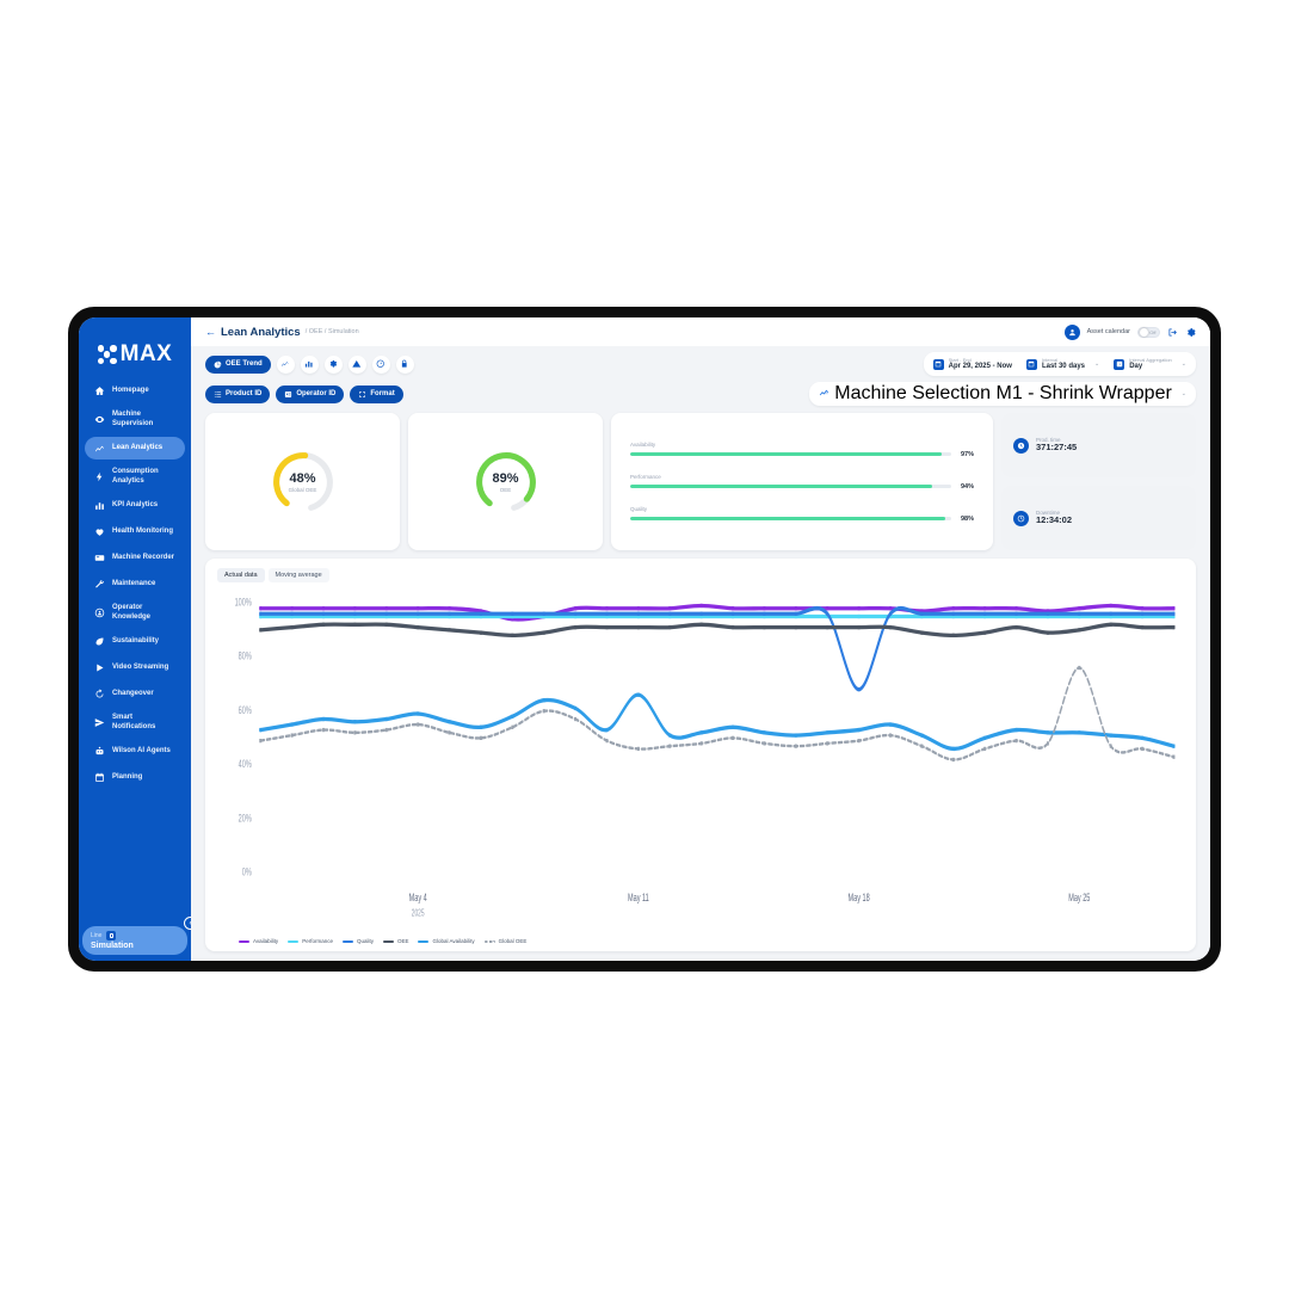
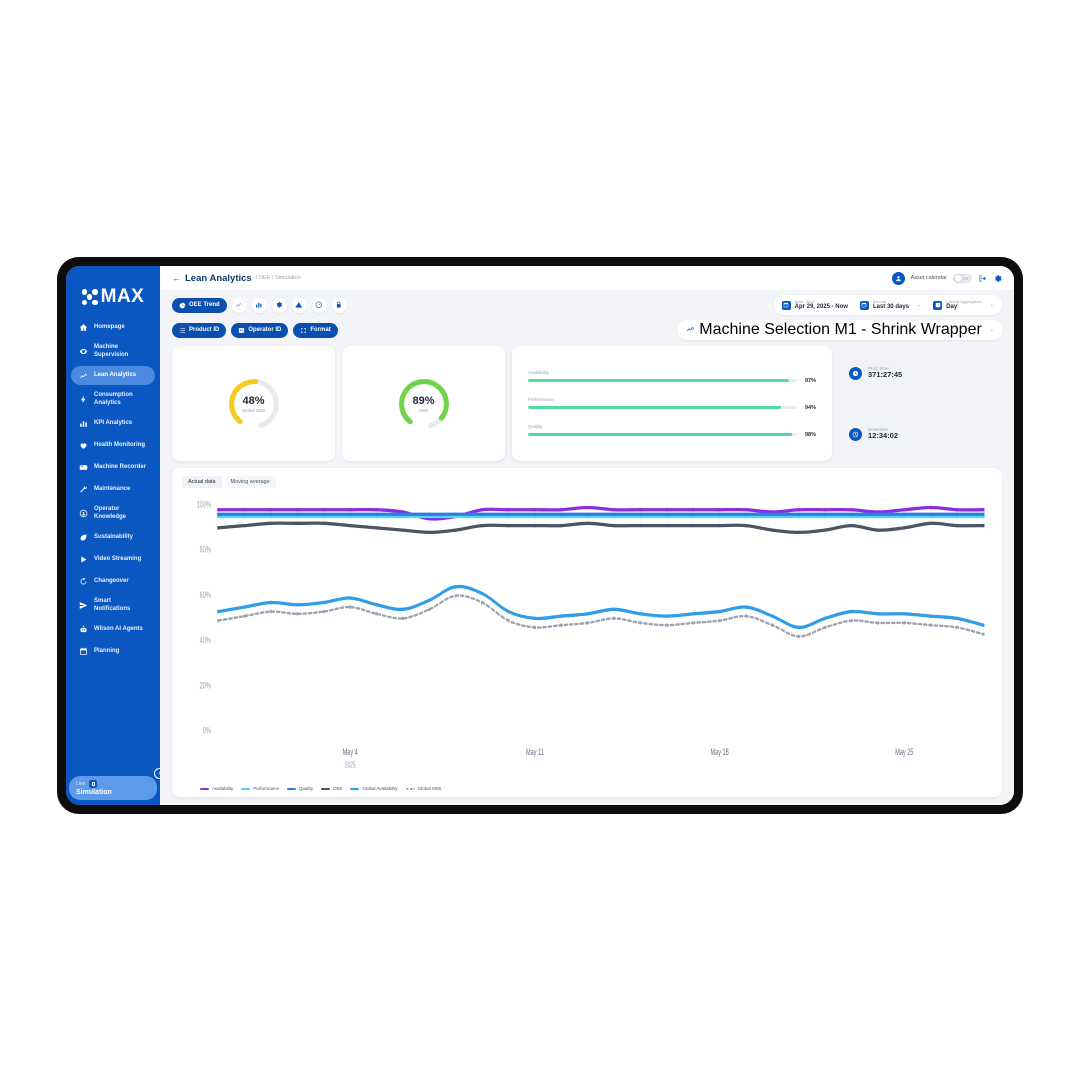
Global Availability/May 11: 65% -> 49%
Quality/May 18: 67% -> 95%
Global OEE/May 25: 75% -> 47%
